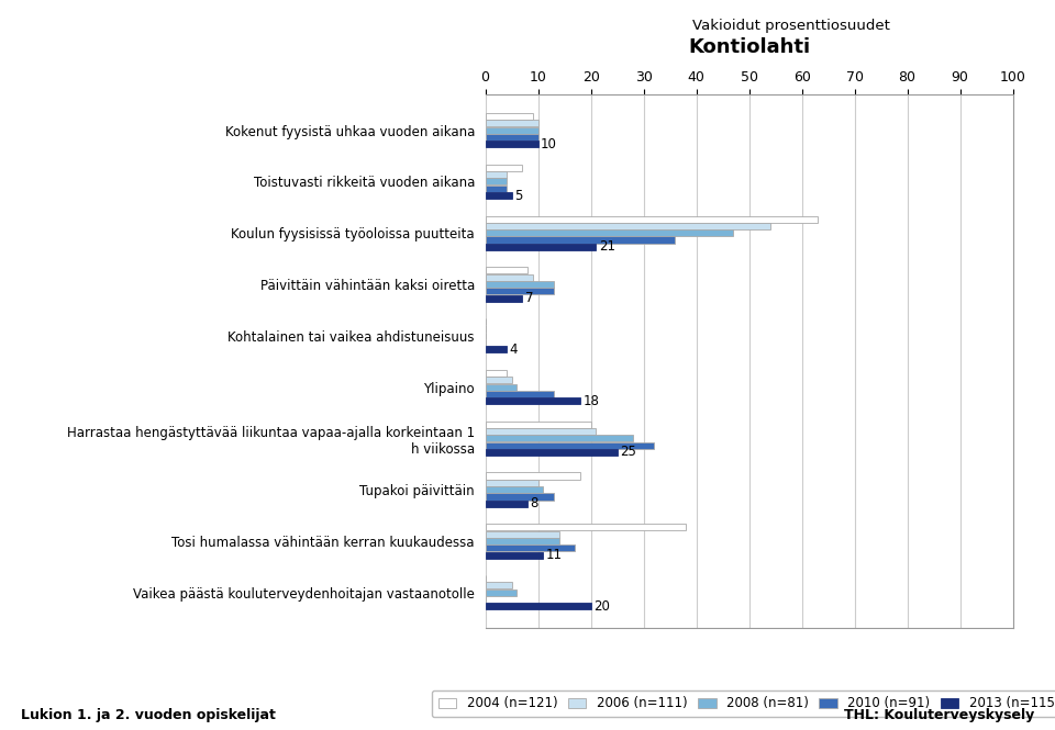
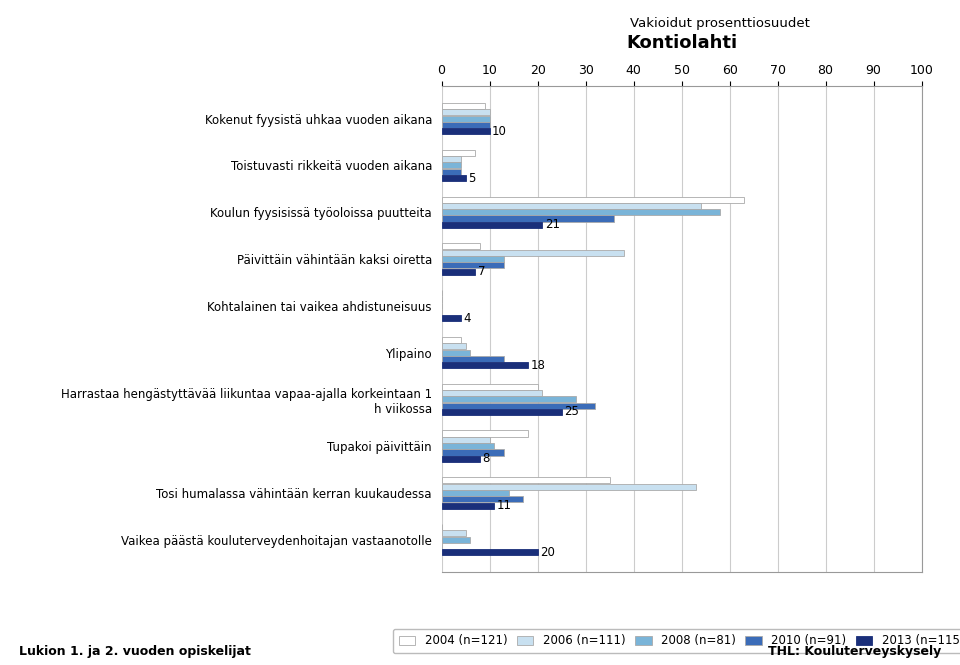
2008 (n=81)/Koulun fyysisissä työoloissa puutteita: 47 -> 58
2006 (n=111)/Päivittäin vähintään kaksi oiretta: 9 -> 38
2004 (n=121)/Tosi humalassa vähintään kerran kuukaudessa: 38 -> 35
2006 (n=111)/Tosi humalassa vähintään kerran kuukaudessa: 14 -> 53
